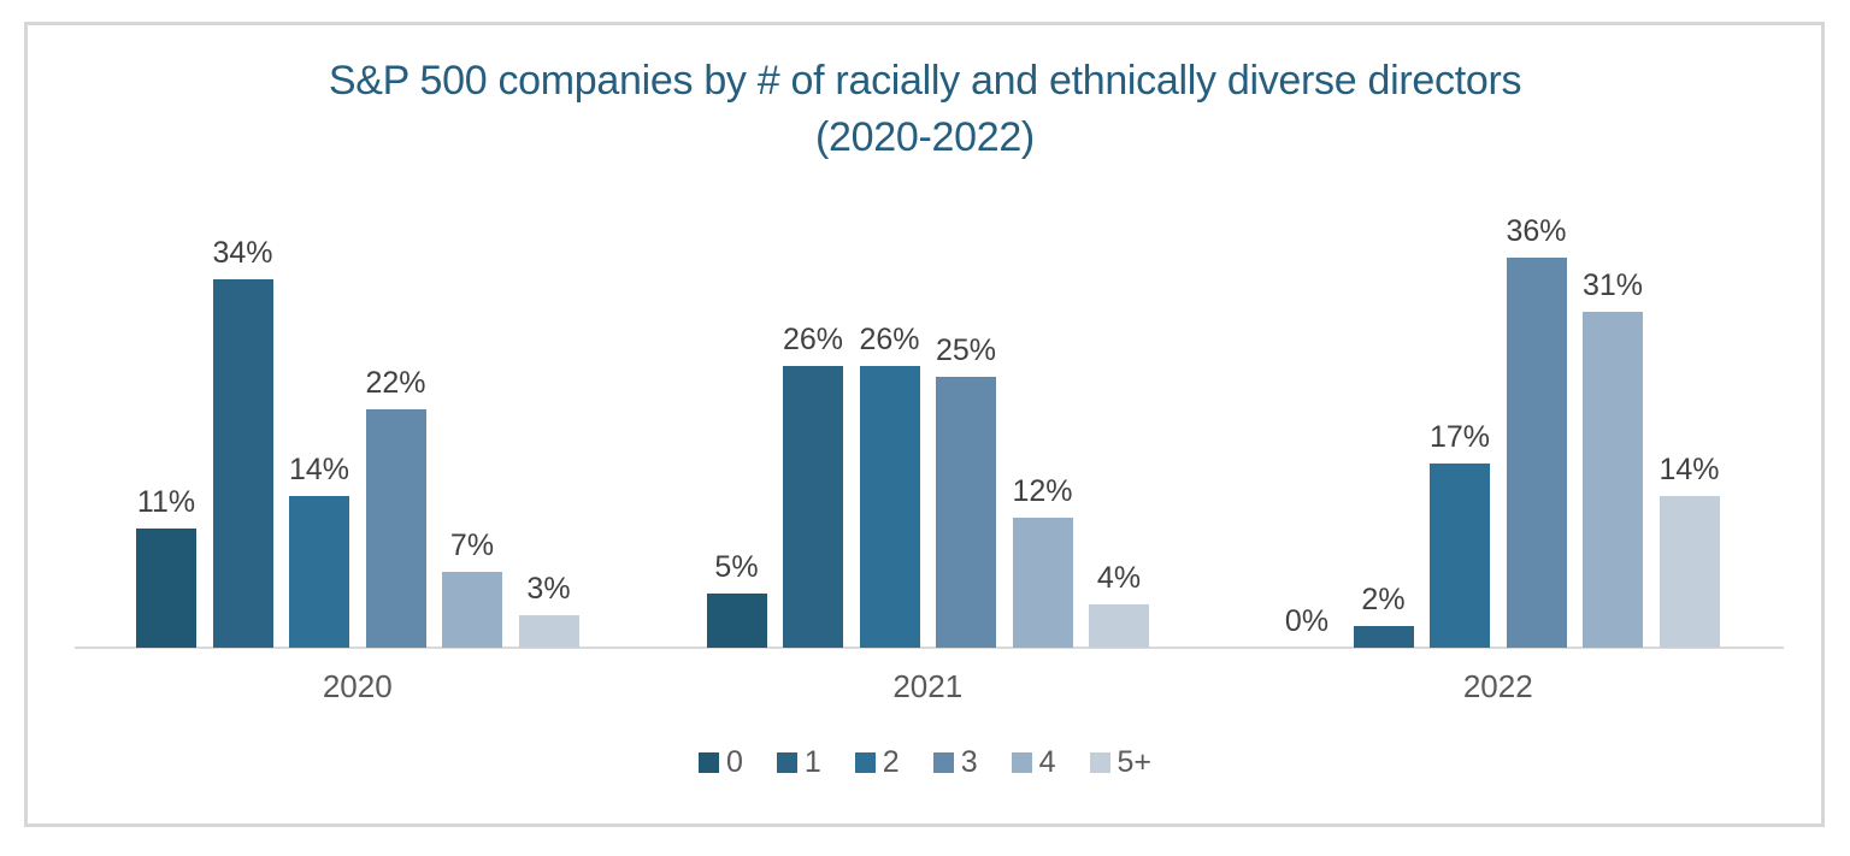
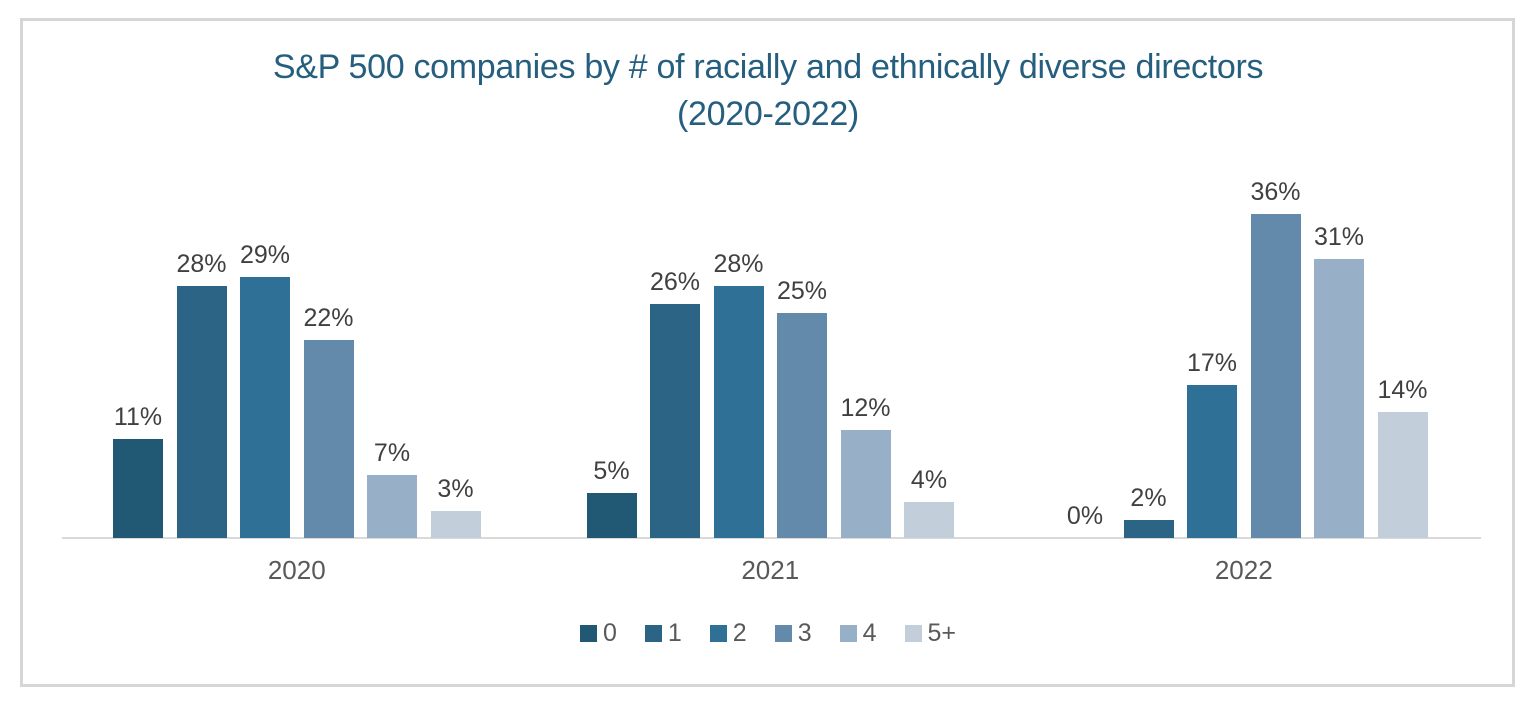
1/2020: 34% -> 28%
2/2020: 14% -> 29%
2/2021: 26% -> 28%
